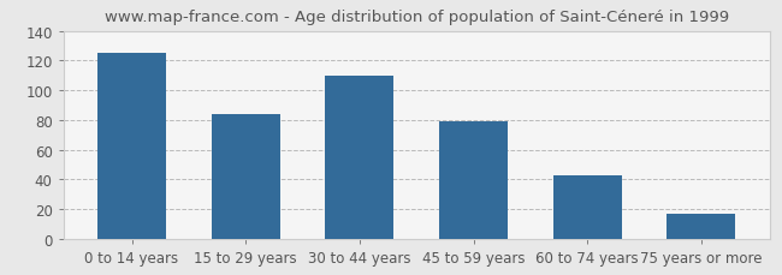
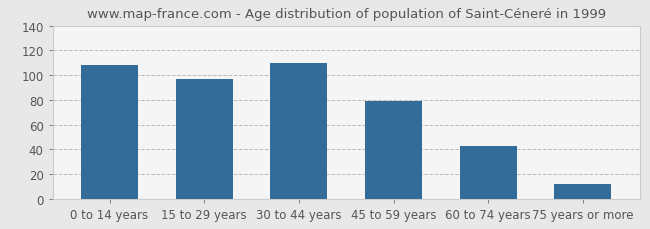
0 to 14 years: 125 -> 108
15 to 29 years: 84 -> 97
75 years or more: 17 -> 12
